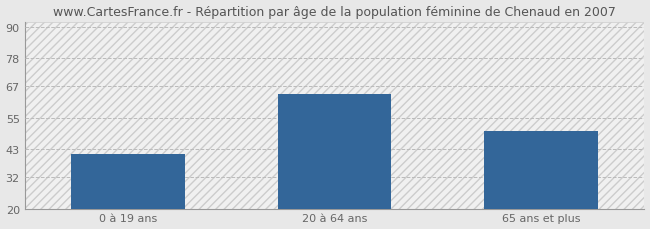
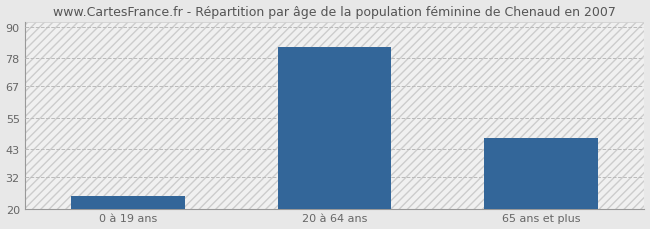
0 à 19 ans: 41 -> 25
20 à 64 ans: 64 -> 82
65 ans et plus: 50 -> 47
